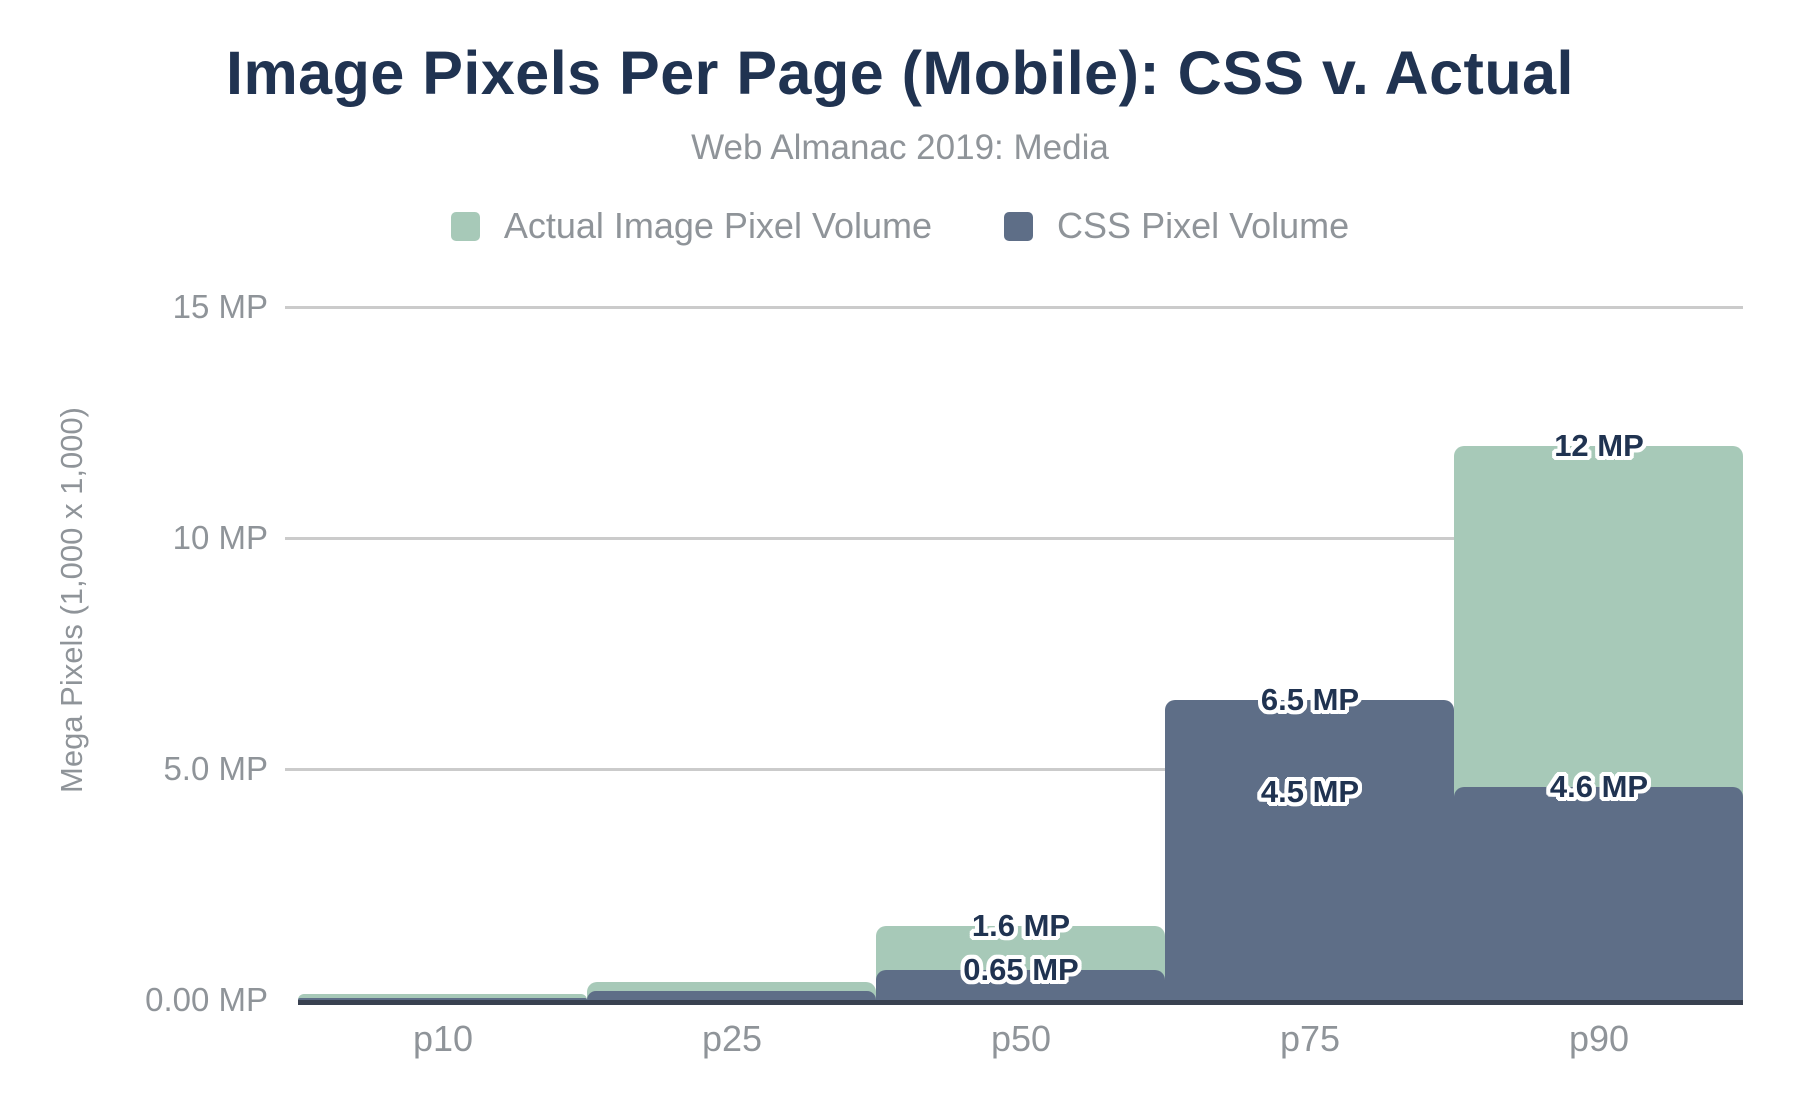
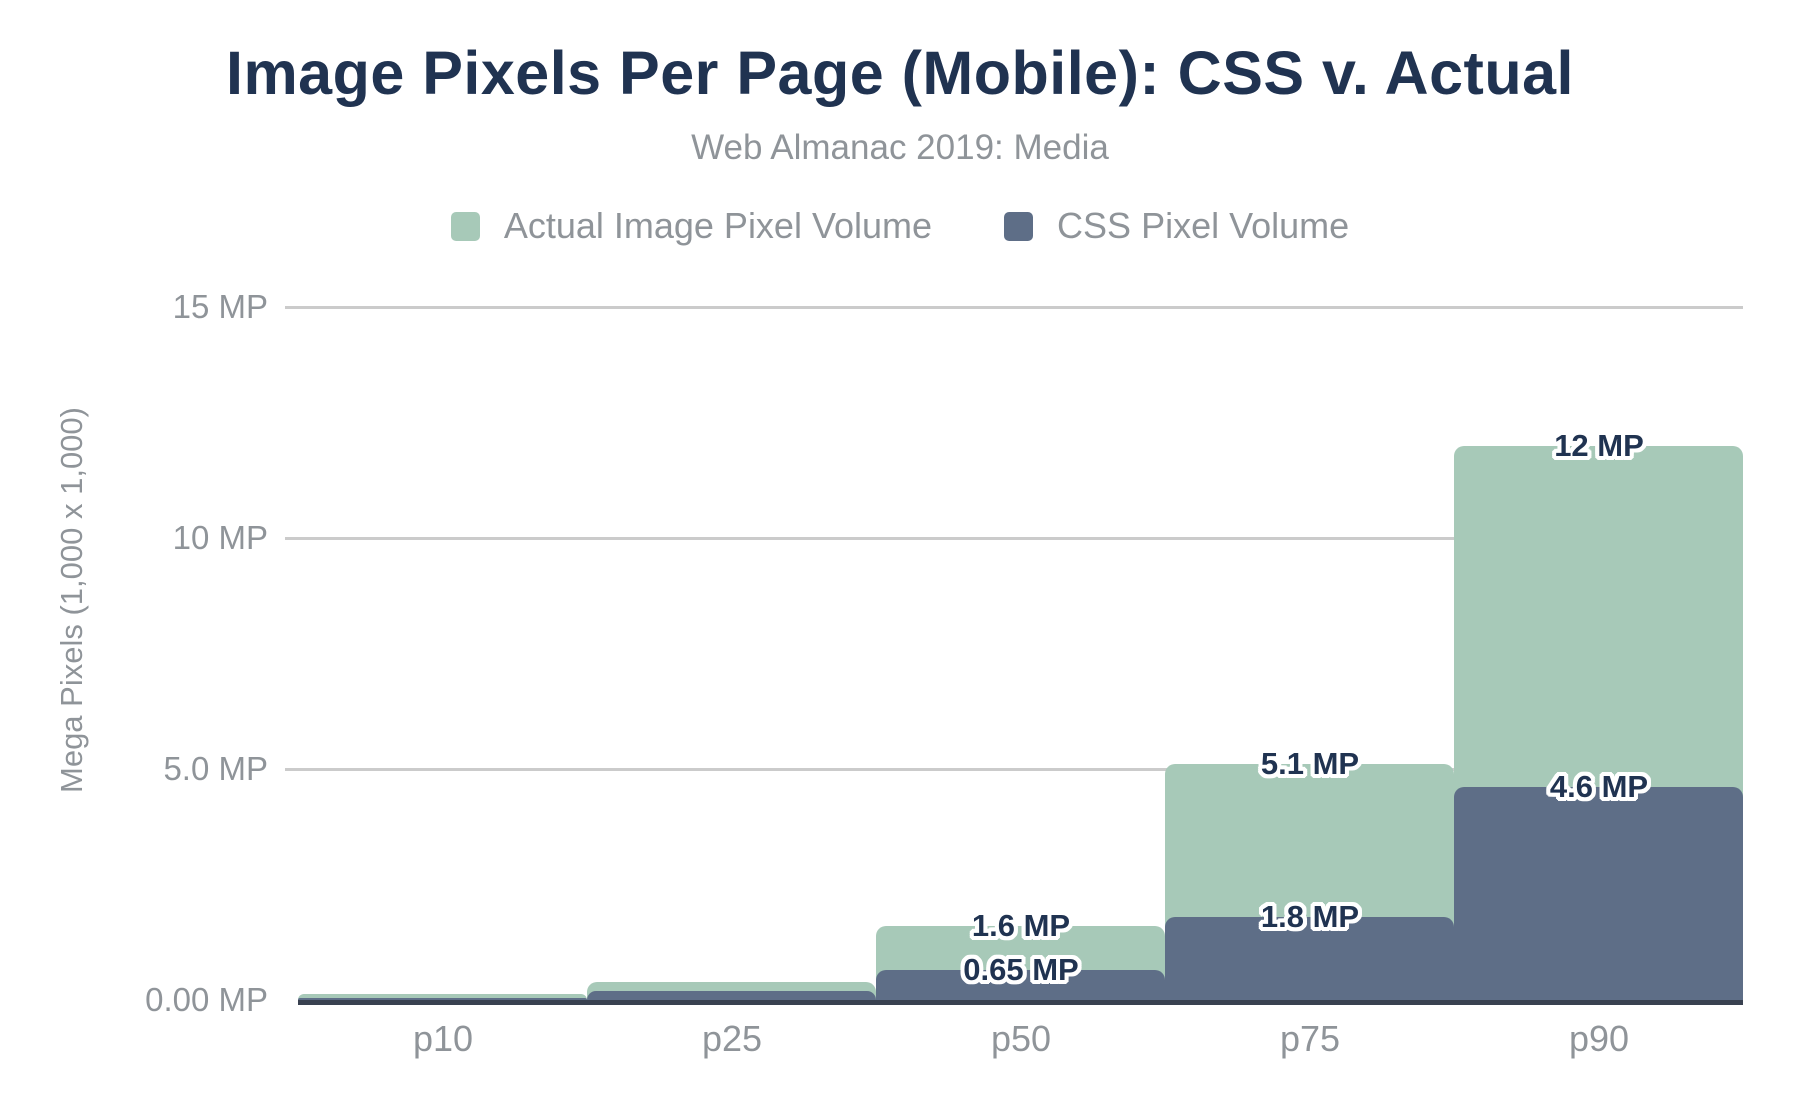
Actual Image Pixel Volume/p75: 4.5 -> 5.1
CSS Pixel Volume/p75: 6.5 -> 1.8
